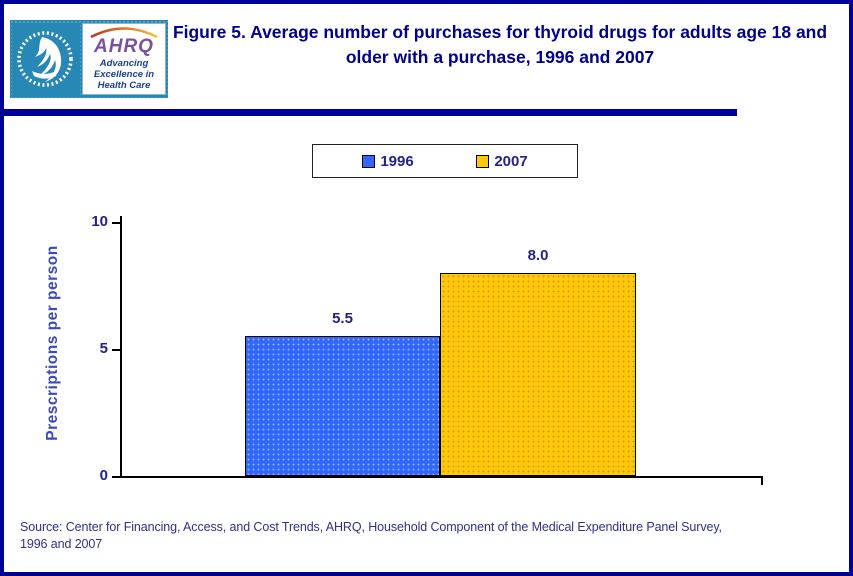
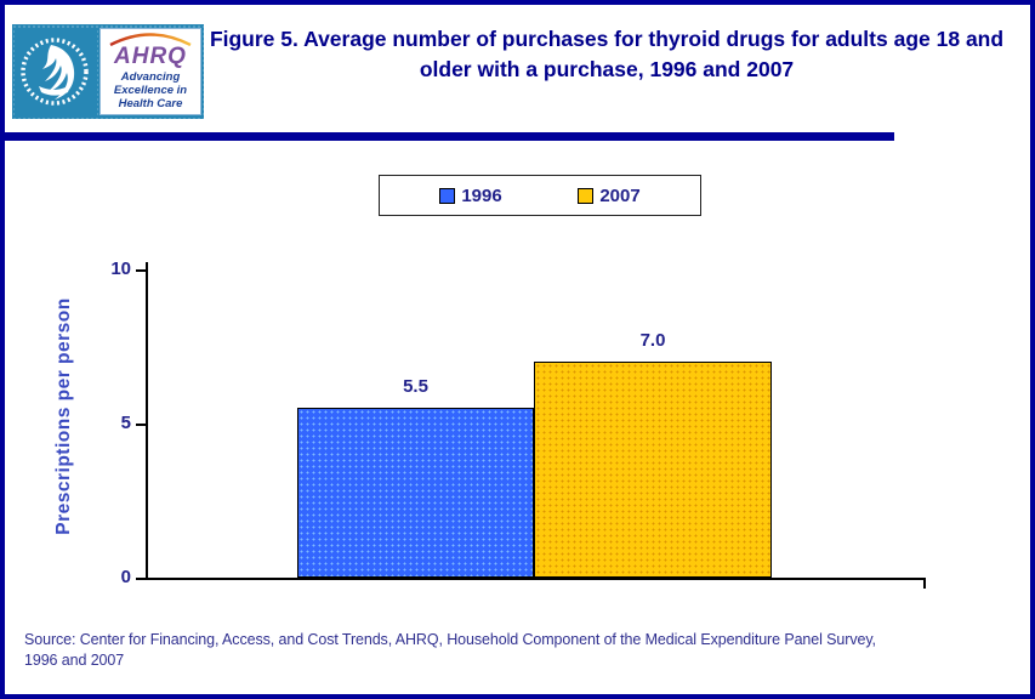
2007: 8.0 -> 7.0
